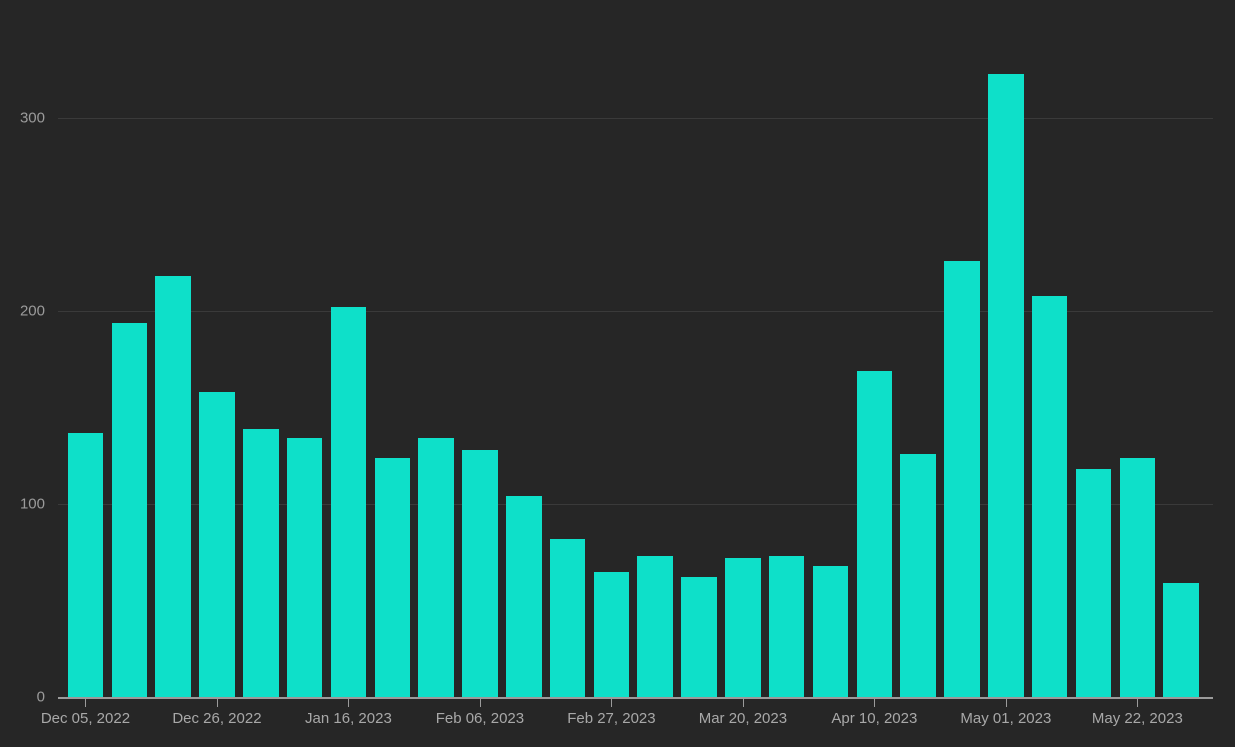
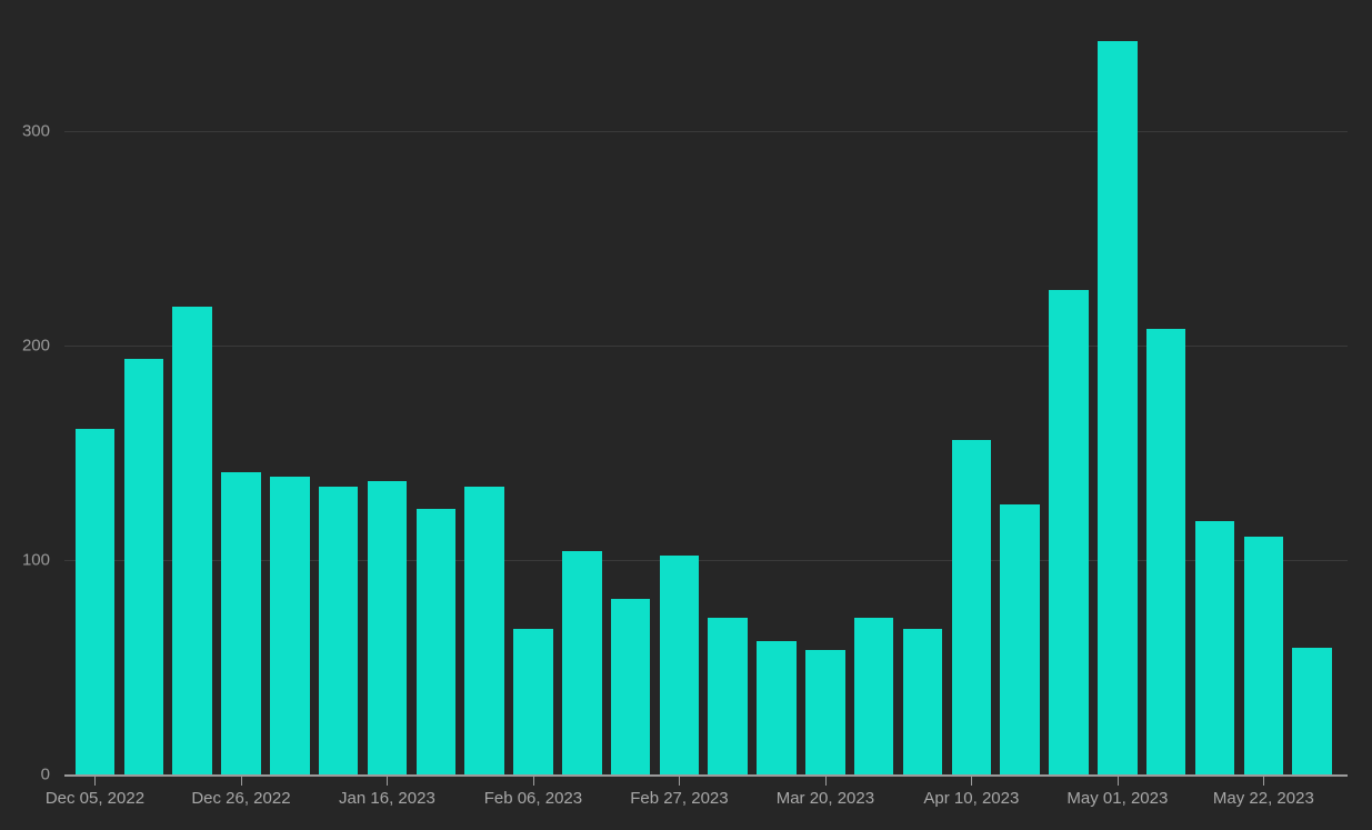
Dec 05, 2022: 137 -> 161
Dec 26, 2022: 158 -> 141
Jan 16, 2023: 202 -> 137
Feb 06, 2023: 128 -> 68
Feb 27, 2023: 65 -> 102
Mar 20, 2023: 72 -> 58
Apr 10, 2023: 169 -> 156
May 01, 2023: 323 -> 342
May 22, 2023: 124 -> 111
